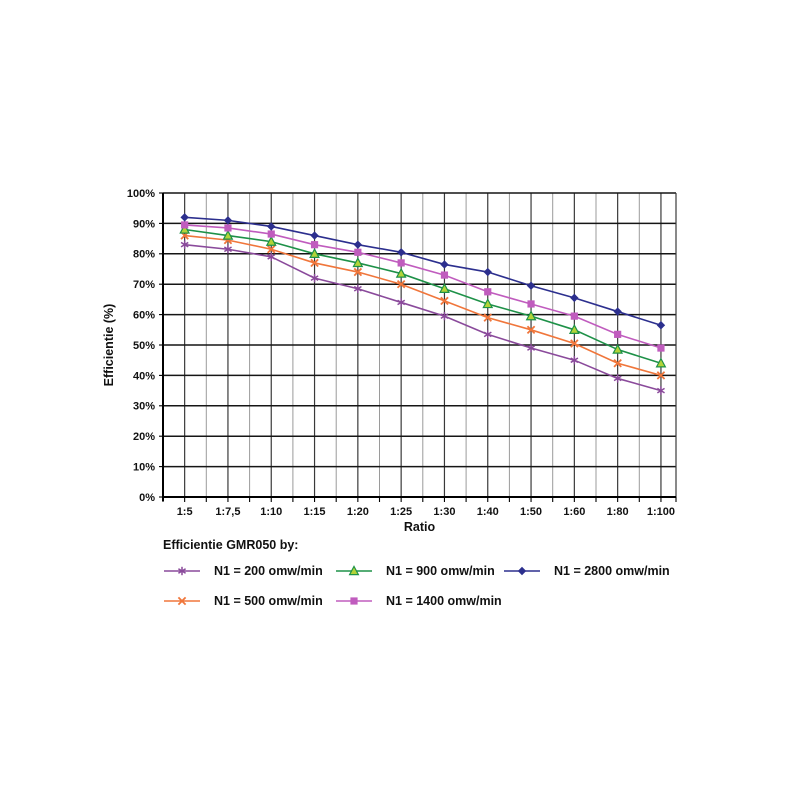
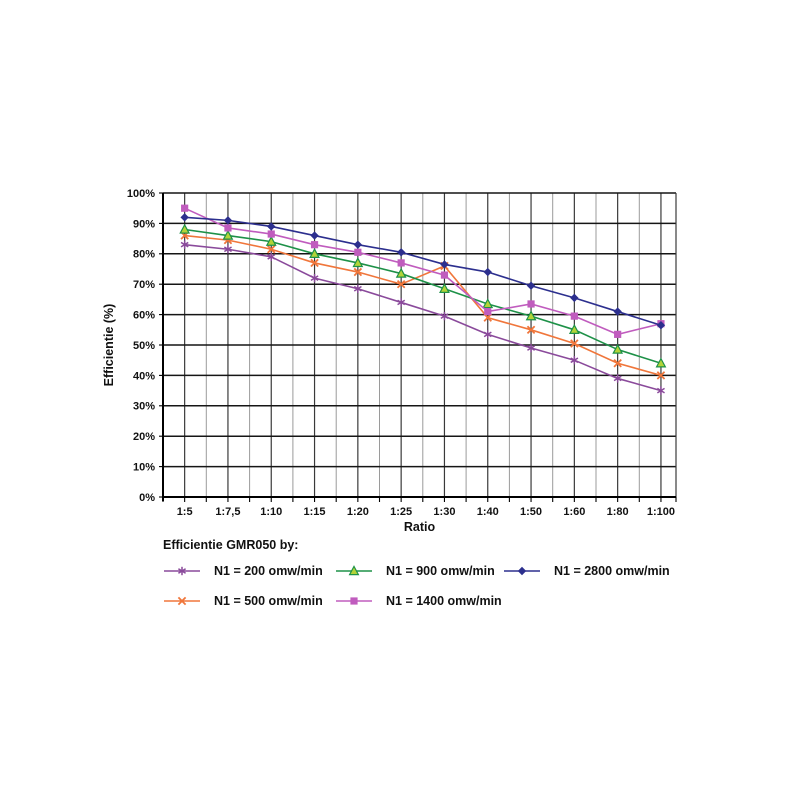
N1 = 1400 omw/min/1:5: 90% -> 95%
N1 = 500 omw/min/1:30: 64% -> 76%
N1 = 1400 omw/min/1:40: 68% -> 61%
N1 = 1400 omw/min/1:100: 49% -> 57%
